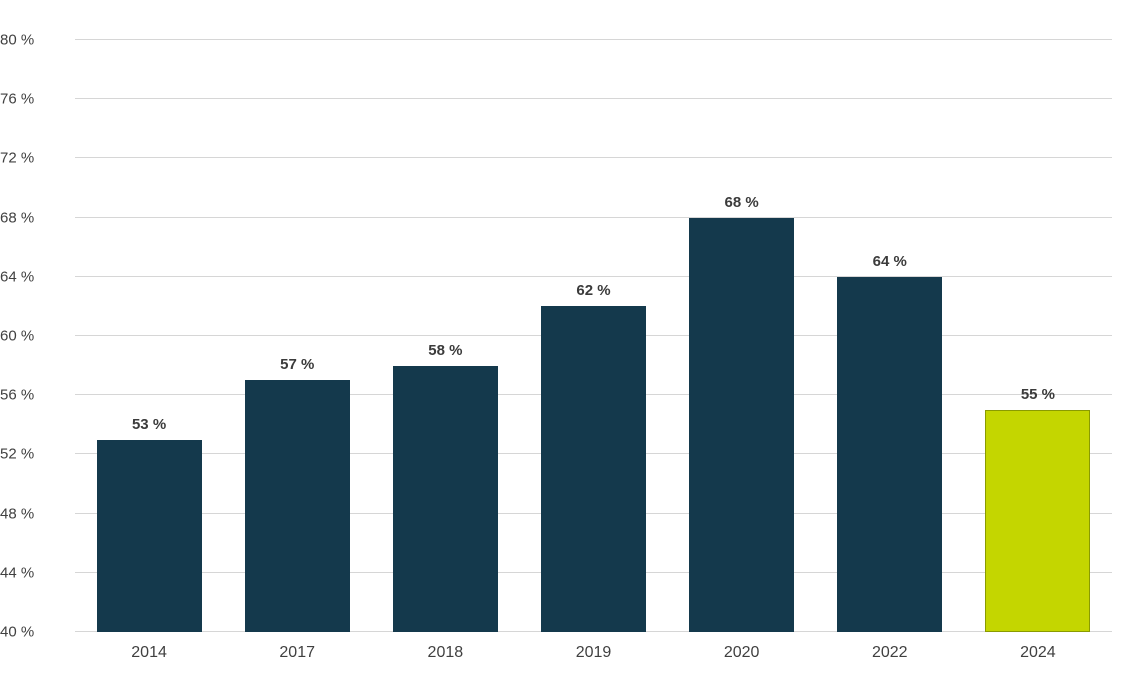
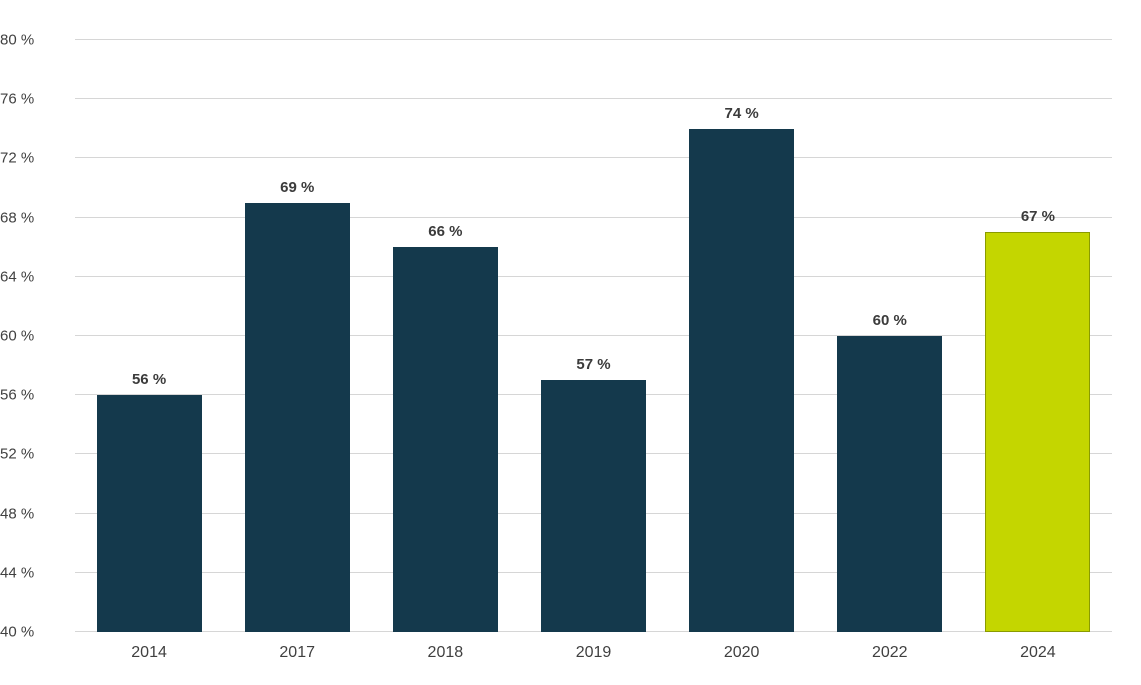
2014: 53 -> 56
2017: 57 -> 69
2018: 58 -> 66
2019: 62 -> 57
2020: 68 -> 74
2022: 64 -> 60
2024: 55 -> 67
